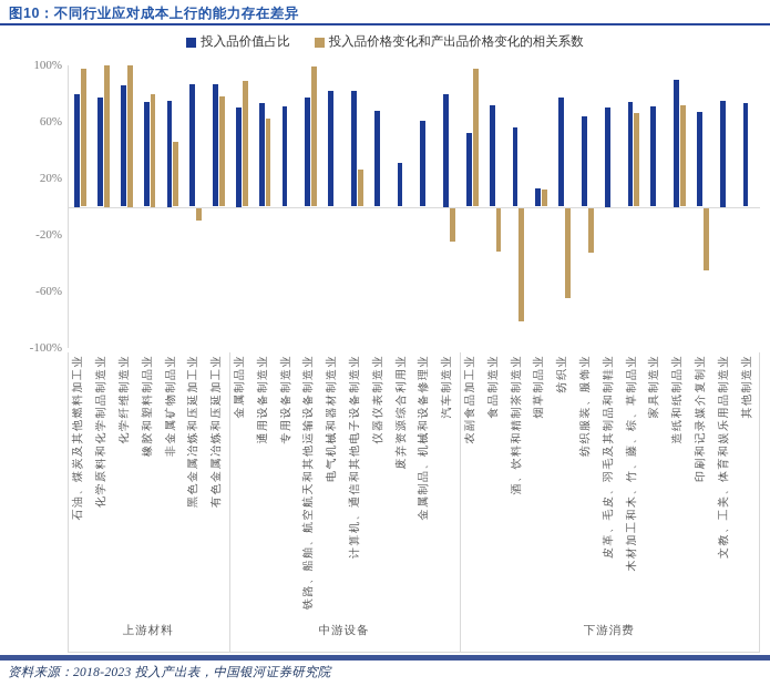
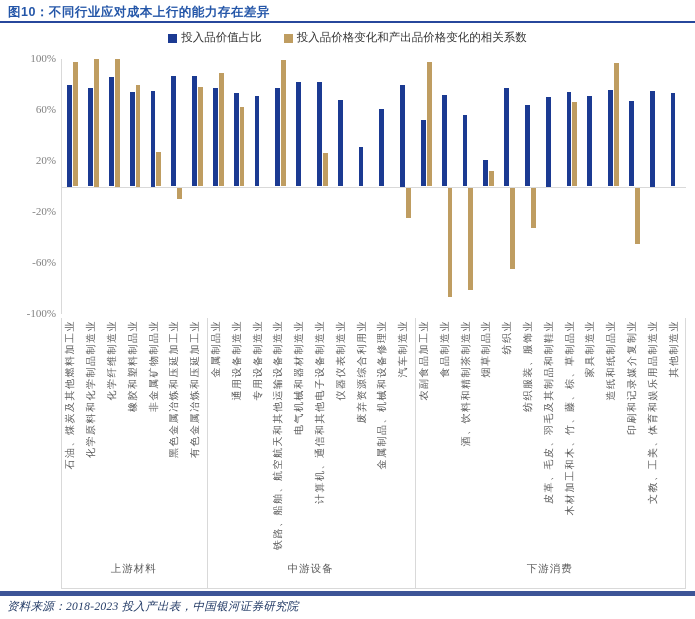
投入品价格变化和产出品价格变化的相关系数/非金属矿物制品业: 46% -> 27%
投入品价值占比/金属制品业: 70% -> 77%
投入品价格变化和产出品价格变化的相关系数/食品制造业: -31% -> -86%
投入品价值占比/烟草制品业: 13% -> 21%
投入品价值占比/造纸和纸制品业: 90% -> 76%
投入品价格变化和产出品价格变化的相关系数/造纸和纸制品业: 72% -> 97%
